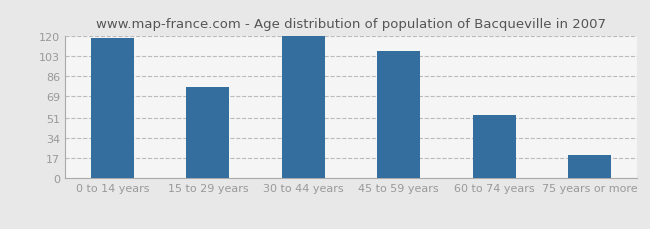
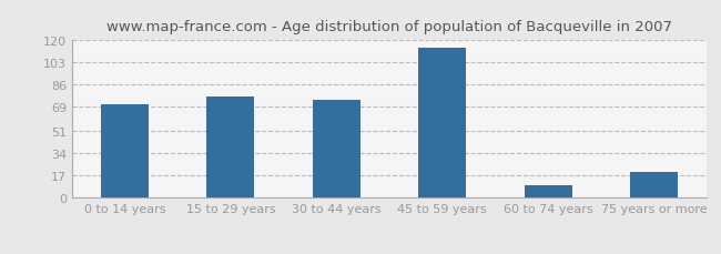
0 to 14 years: 118 -> 71
30 to 44 years: 120 -> 74
45 to 59 years: 107 -> 114
60 to 74 years: 53 -> 10
